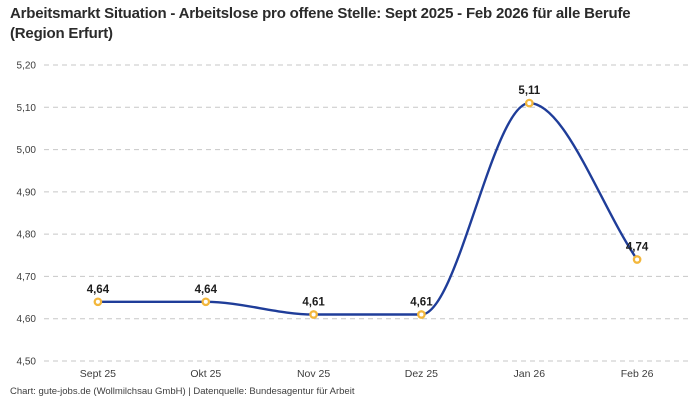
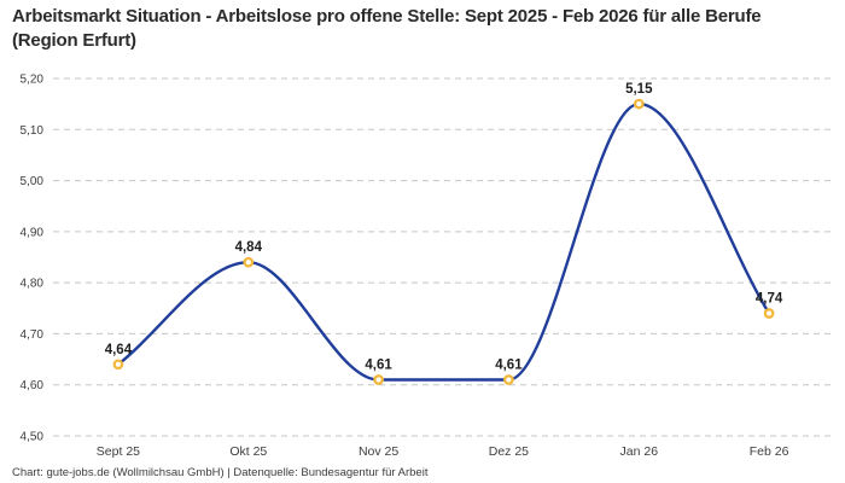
Okt 25: 4,64 -> 4,84
Jan 26: 5,11 -> 5,15
